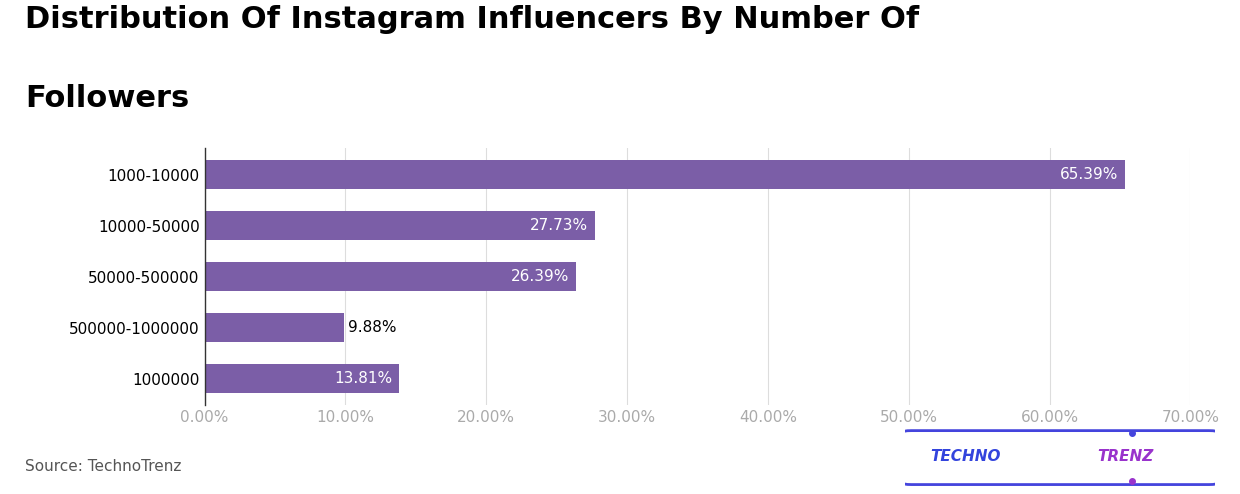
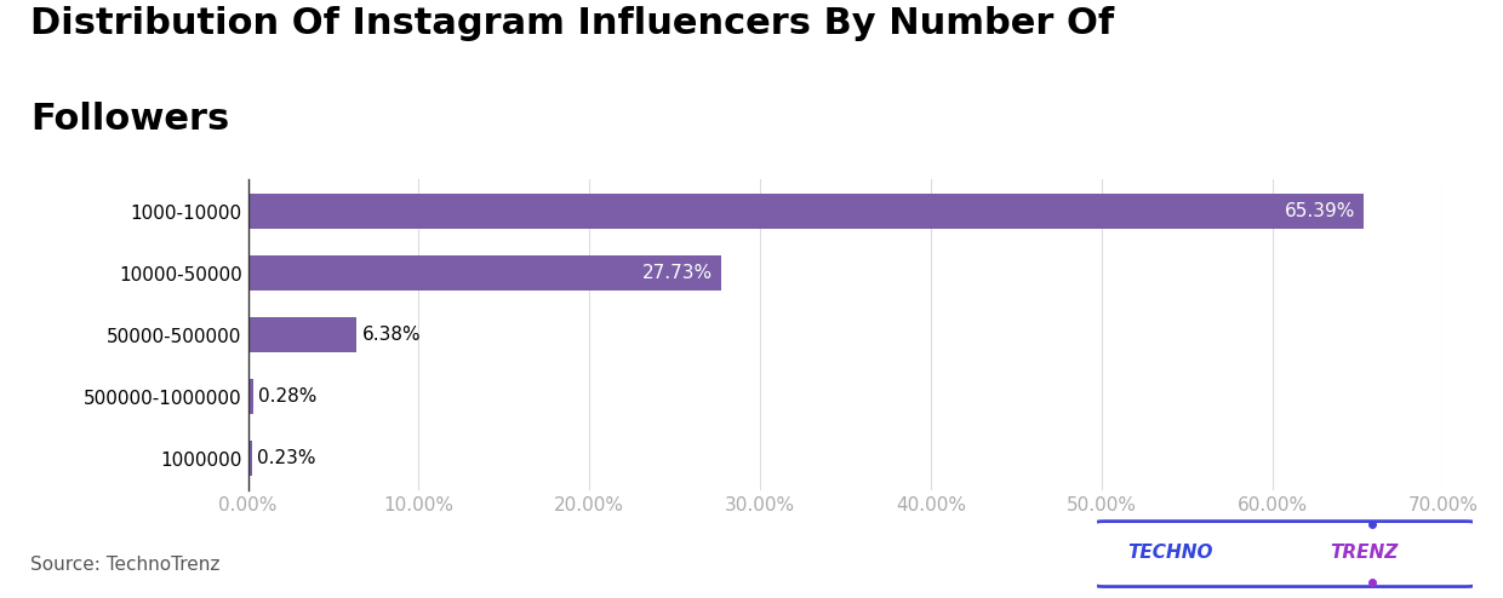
50000-500000: 26.39% -> 6.38%
500000-1000000: 9.88% -> 0.28%
1000000: 13.81% -> 0.23%
